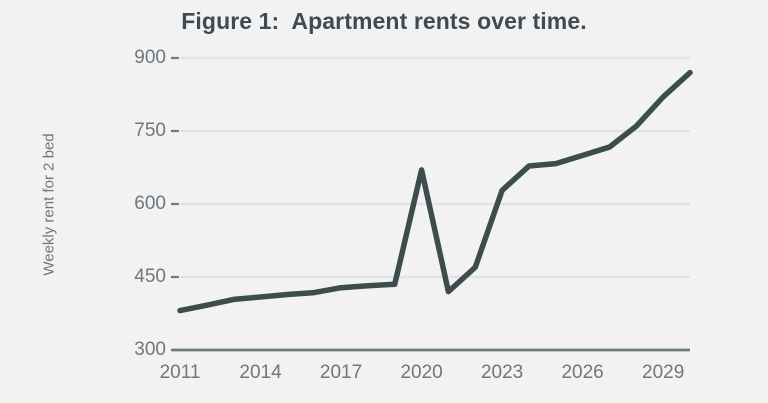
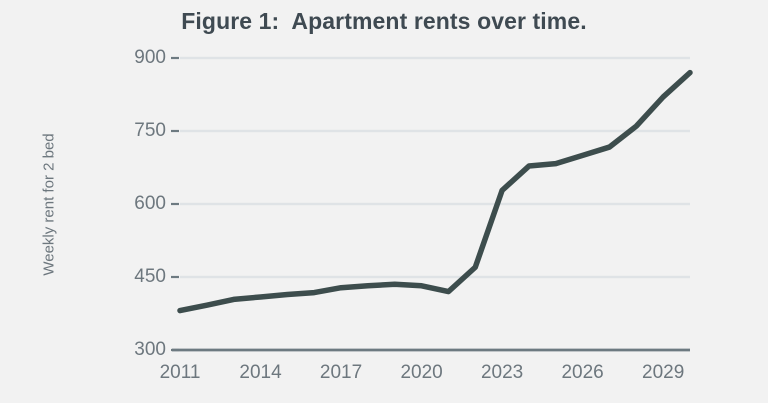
2020: 670 -> 430
